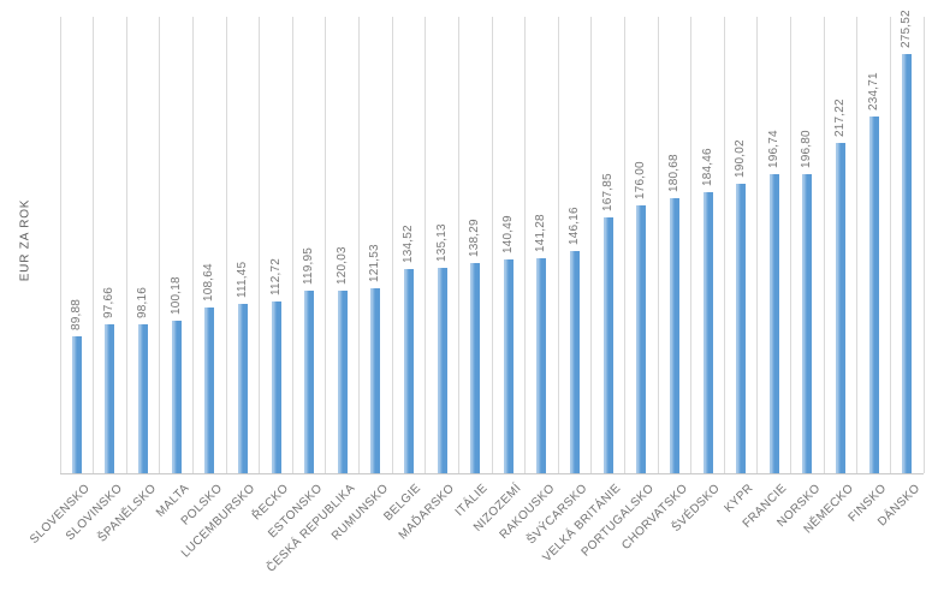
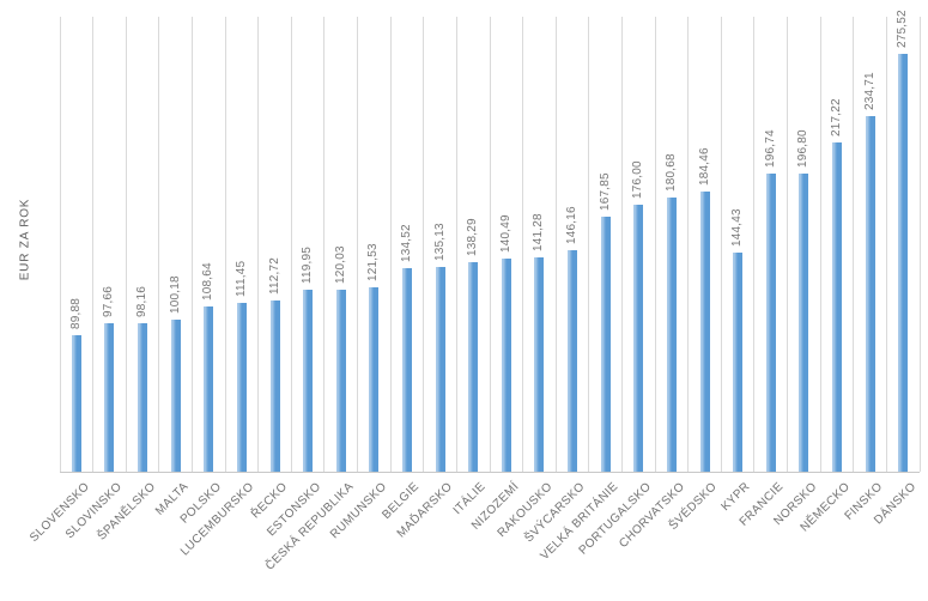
KYPR: 190,02 -> 144,43
